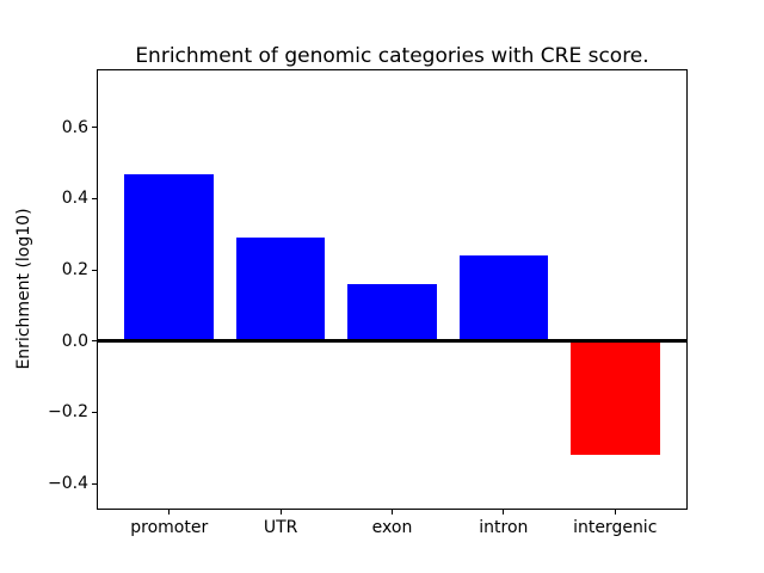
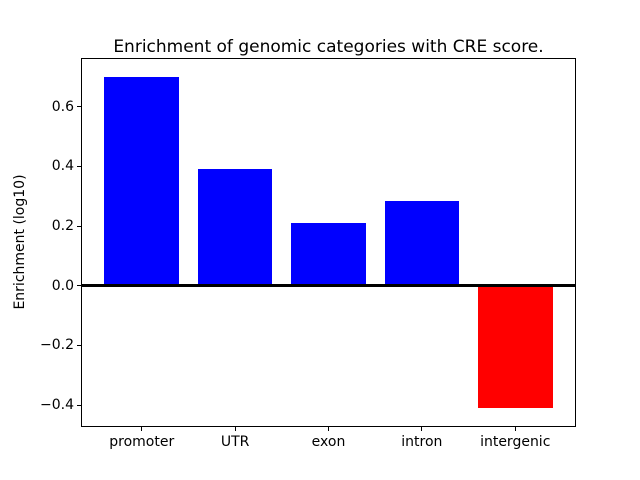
promoter: 0.47 -> 0.70
UTR: 0.29 -> 0.39
exon: 0.16 -> 0.21
intron: 0.24 -> 0.28
intergenic: -0.32 -> -0.41
